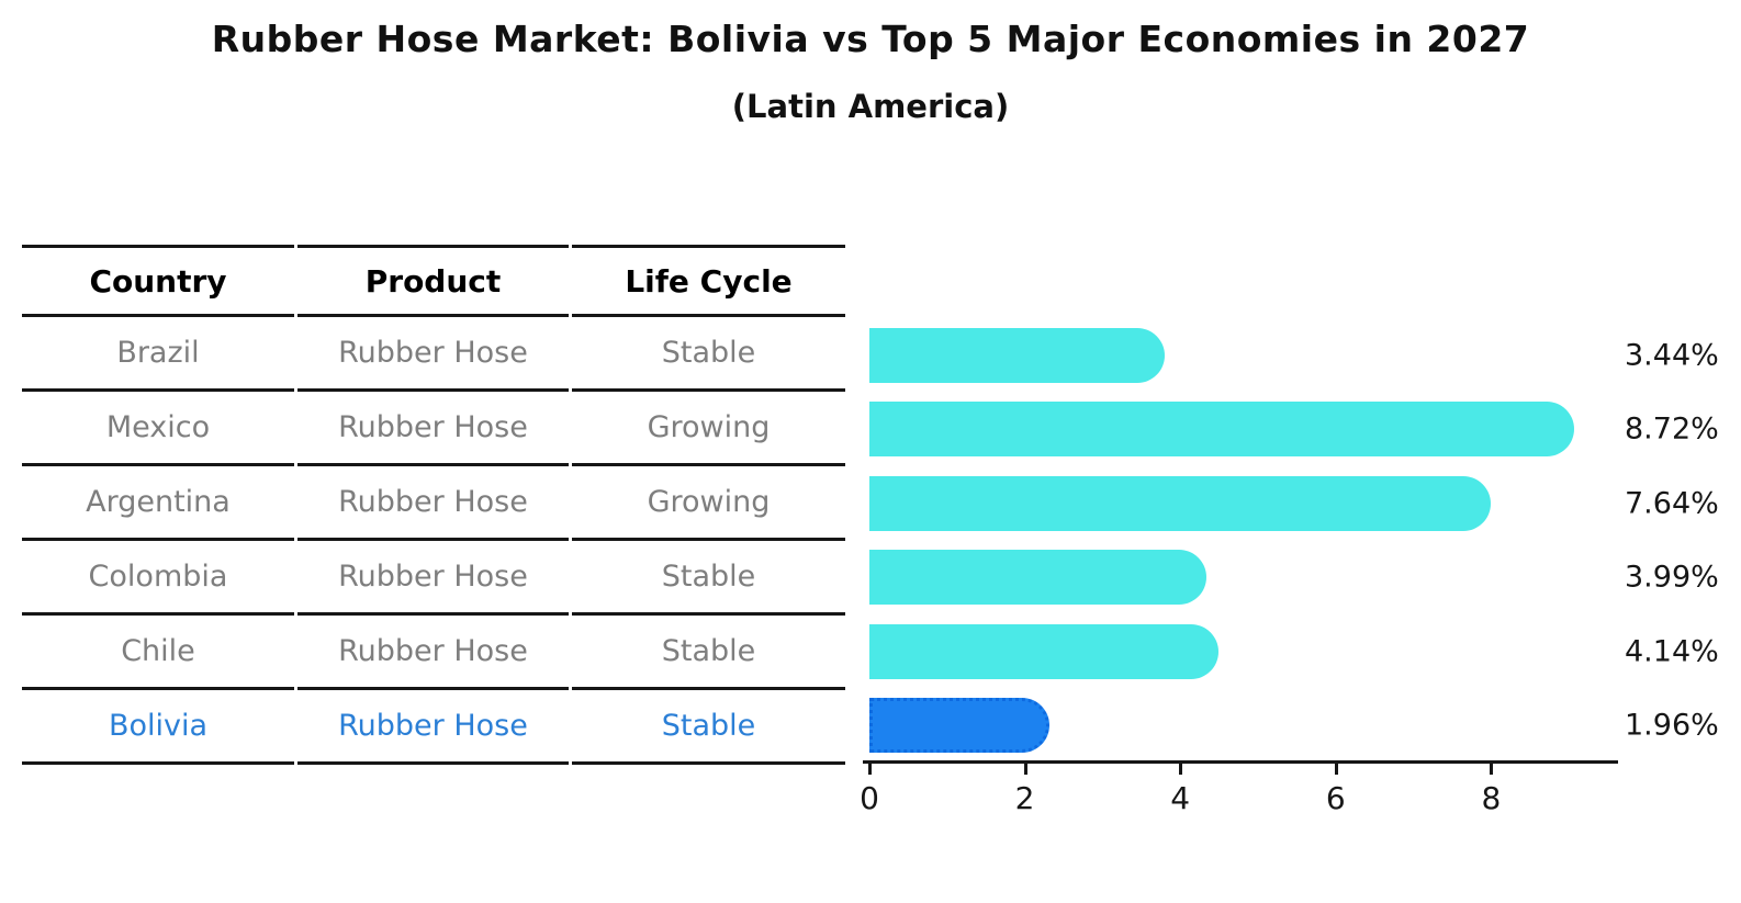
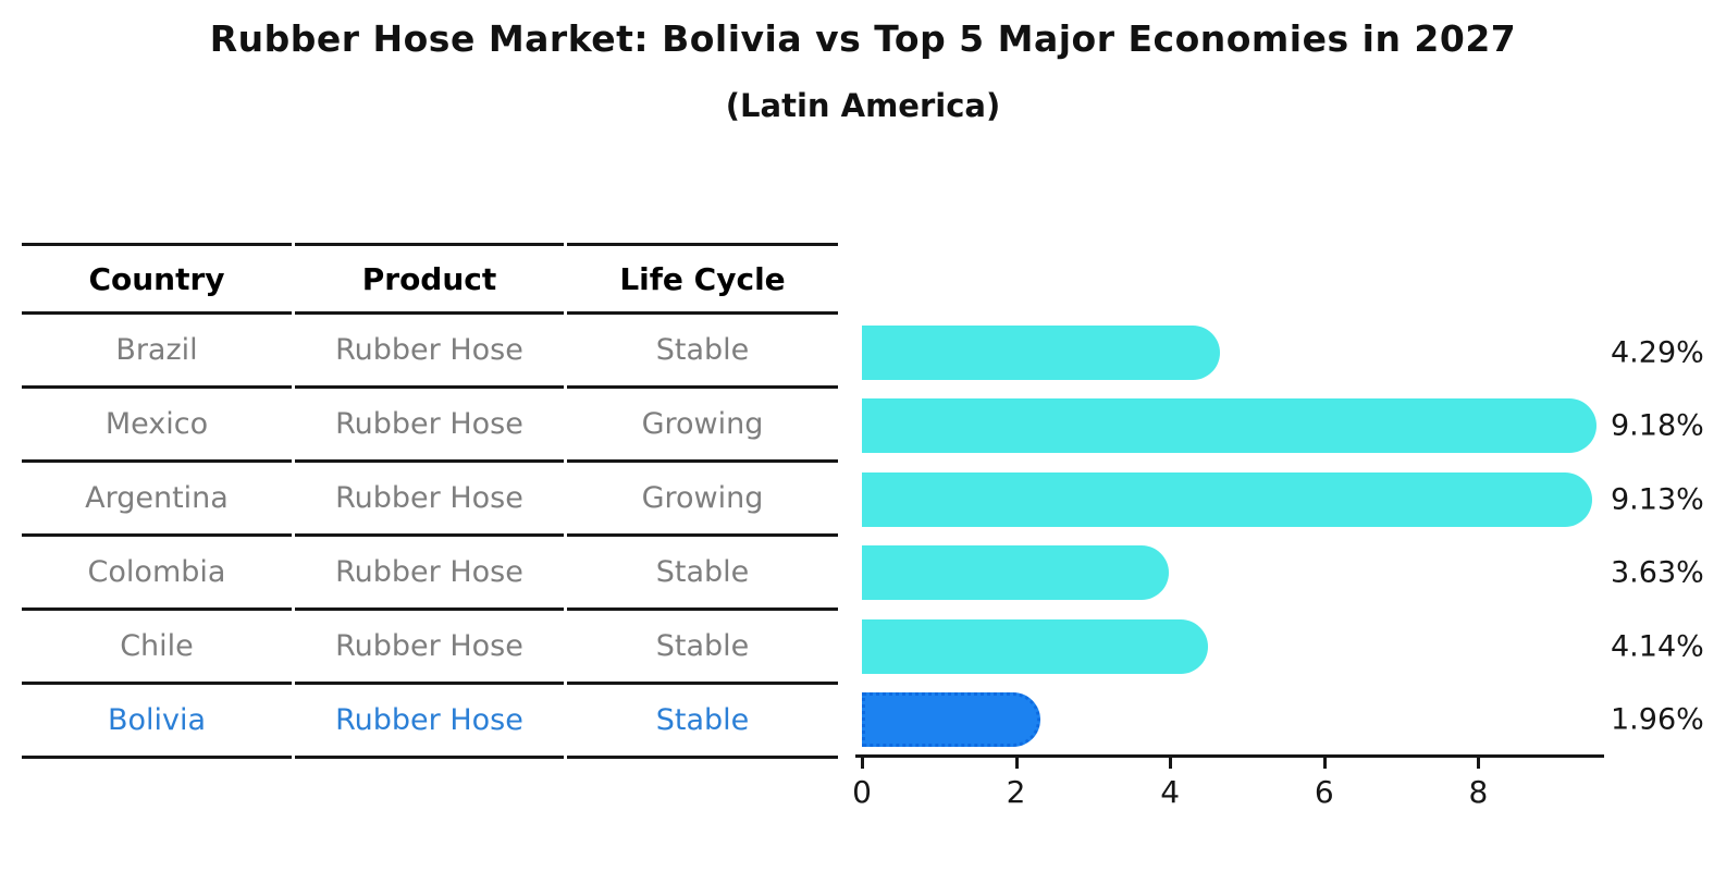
Brazil: 3.44% -> 4.29%
Mexico: 8.72% -> 9.18%
Argentina: 7.64% -> 9.13%
Colombia: 3.99% -> 3.63%
